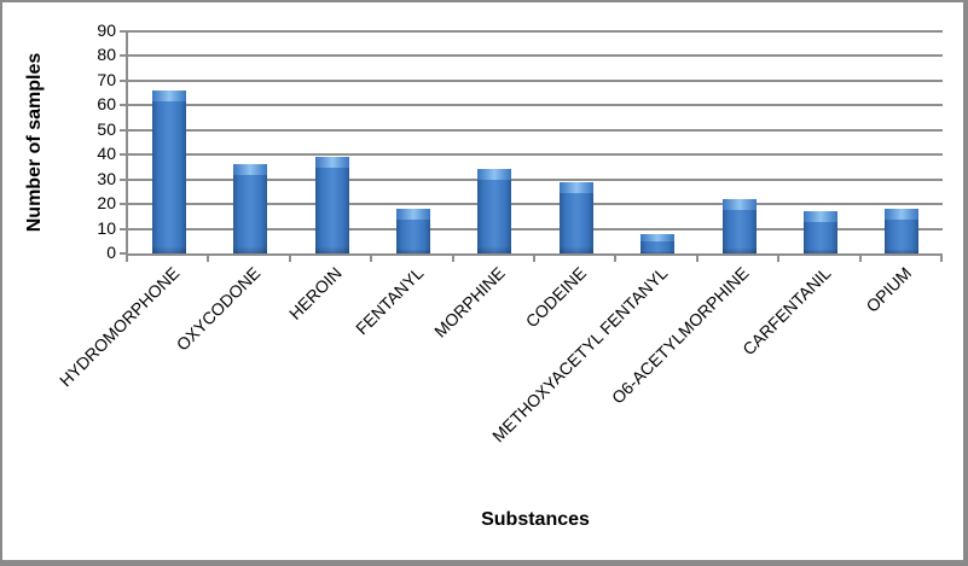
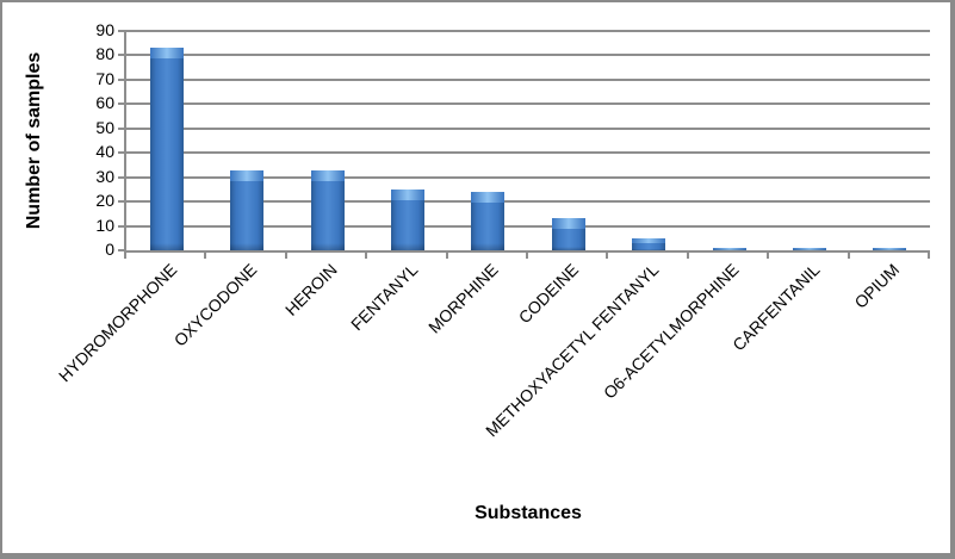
HYDROMORPHONE: 66 -> 83
OXYCODONE: 36 -> 33
HEROIN: 39 -> 33
FENTANYL: 18 -> 25
MORPHINE: 34 -> 24
CODEINE: 29 -> 13
METHOXYACETYL FENTANYL: 8 -> 5
O6-ACETYLMORPHINE: 22 -> 1
CARFENTANIL: 17 -> 1
OPIUM: 18 -> 1
